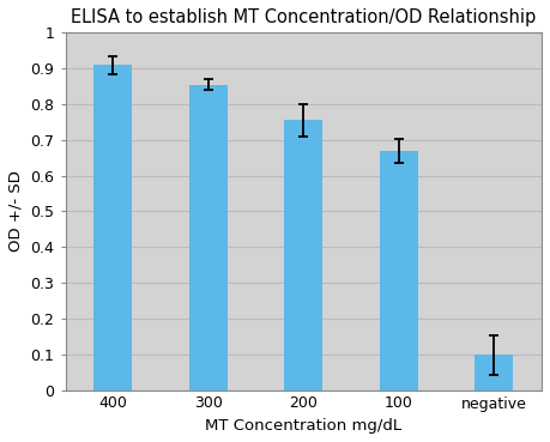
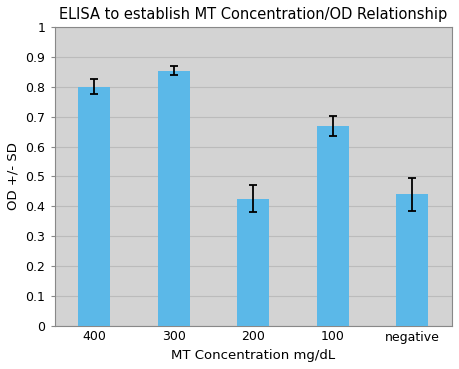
400: 0.910 -> 0.800
200: 0.755 -> 0.425
negative: 0.098 -> 0.440
